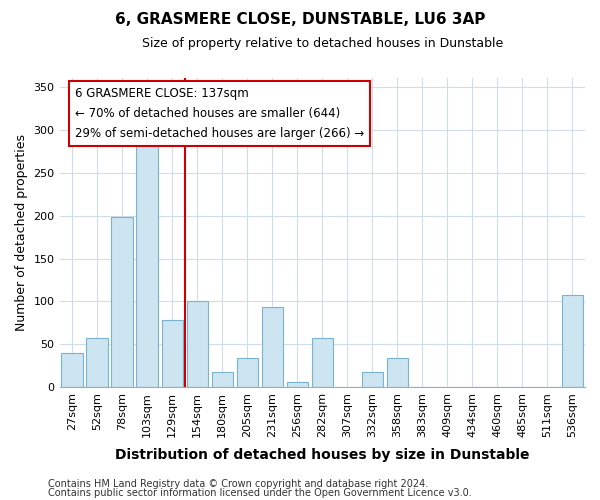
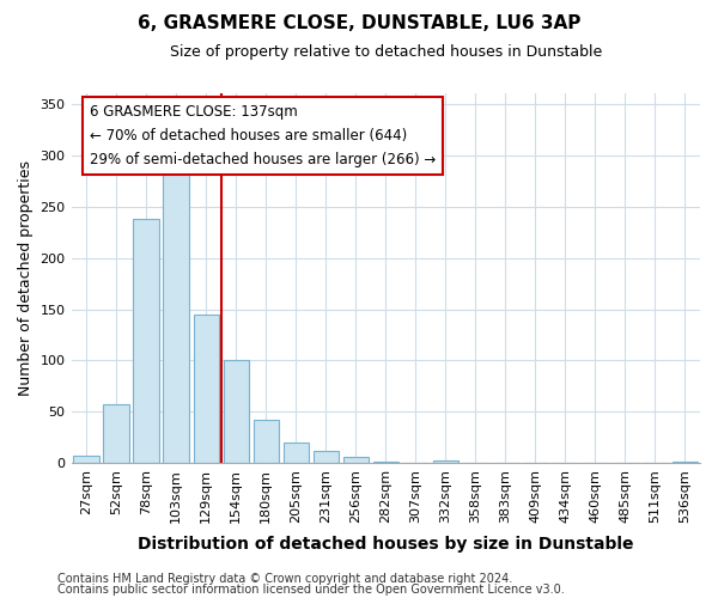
27sqm: 40 -> 8
78sqm: 198 -> 238
129sqm: 78 -> 145
180sqm: 18 -> 42
205sqm: 34 -> 20
231sqm: 94 -> 12
282sqm: 58 -> 2
332sqm: 18 -> 3
358sqm: 34 -> 1
536sqm: 108 -> 2
